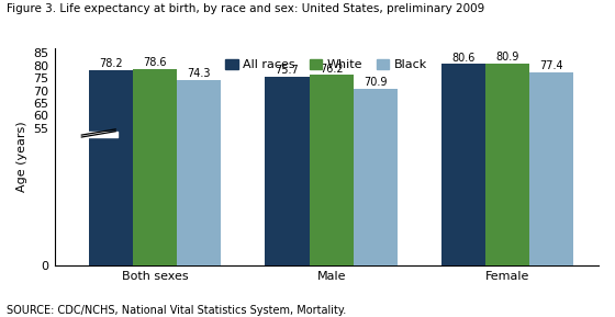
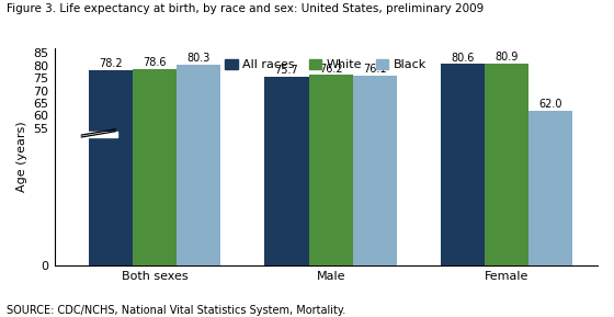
Black/Both sexes: 74.3 -> 80.3
Black/Male: 70.9 -> 76.1
Black/Female: 77.4 -> 62.0
